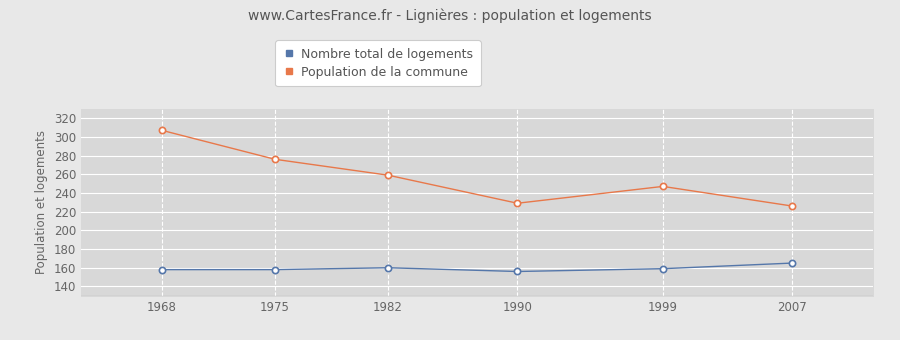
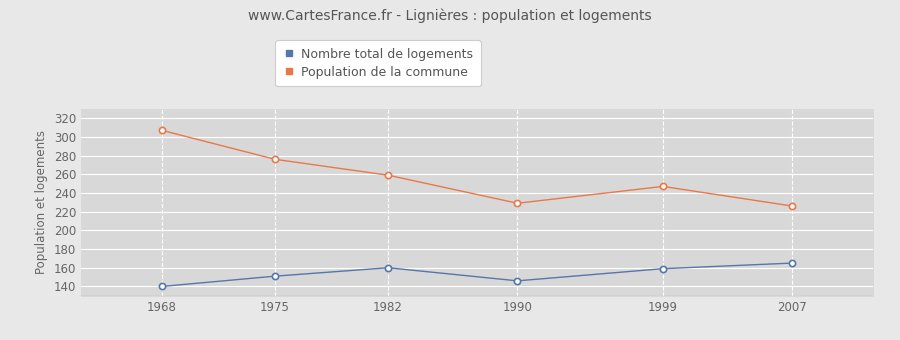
Nombre total de logements/1968: 158 -> 140
Nombre total de logements/1975: 158 -> 151
Nombre total de logements/1990: 156 -> 146
